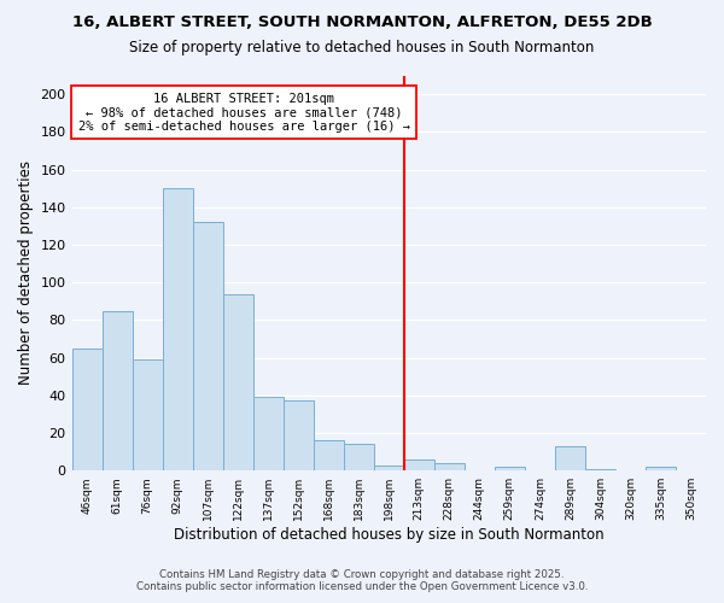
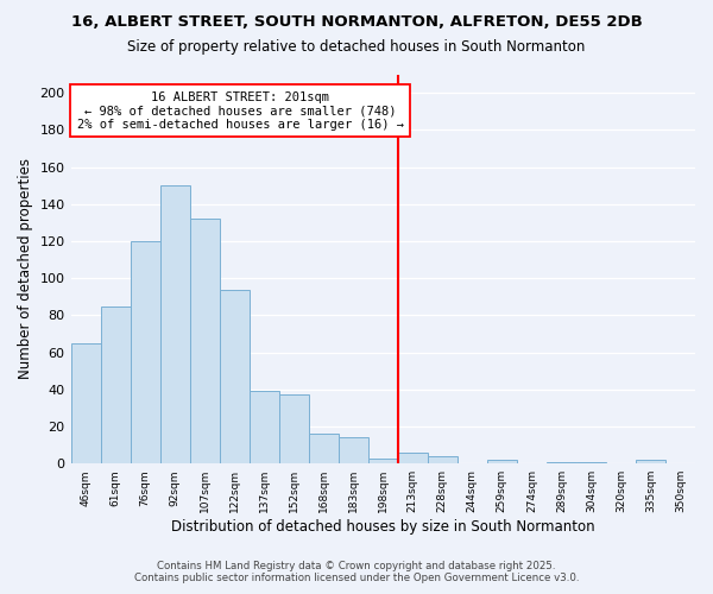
76sqm: 59 -> 120
289sqm: 13 -> 1
